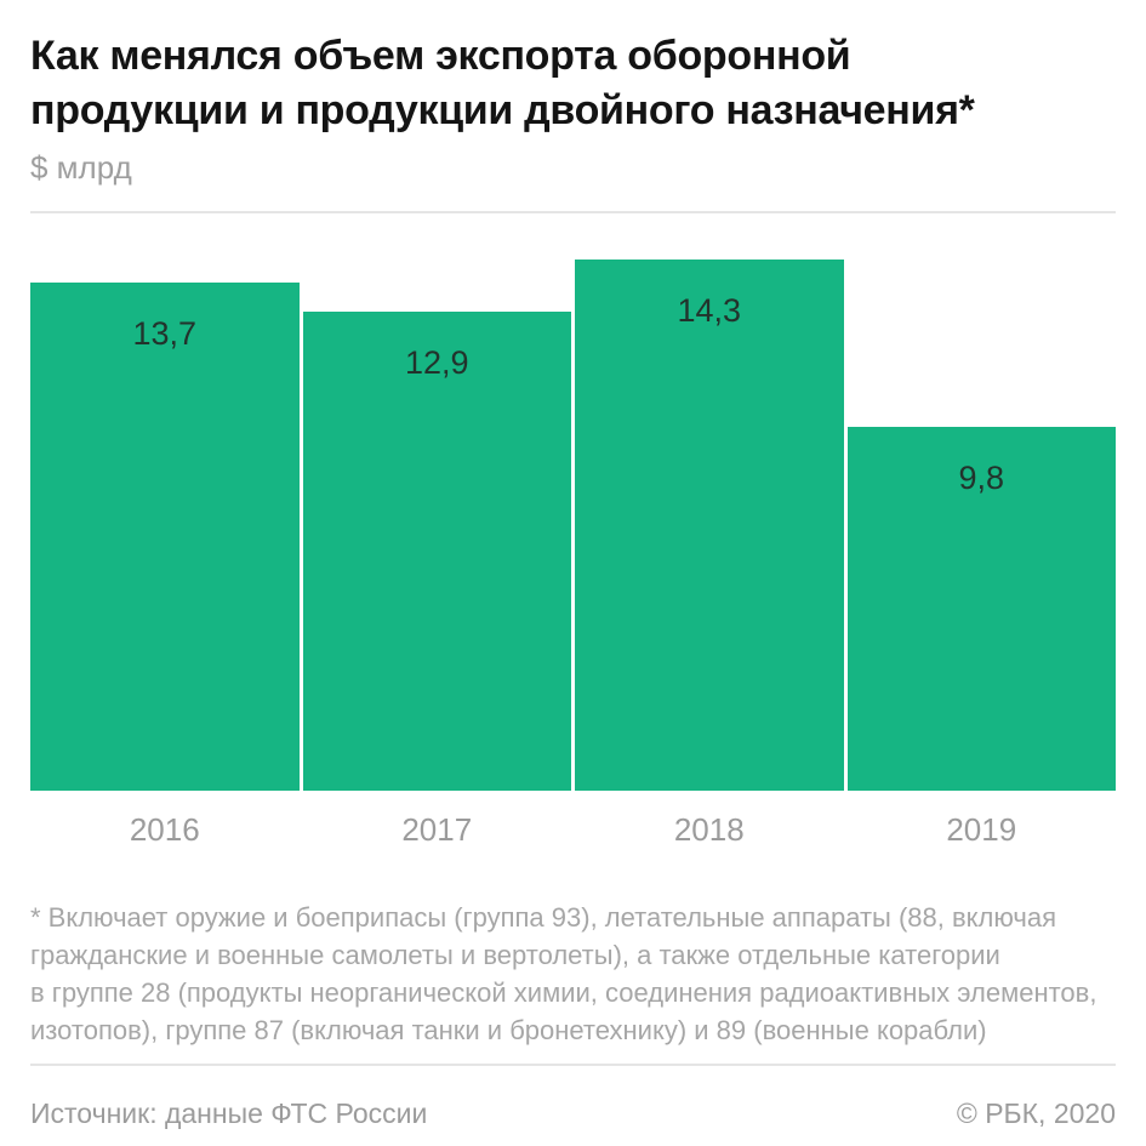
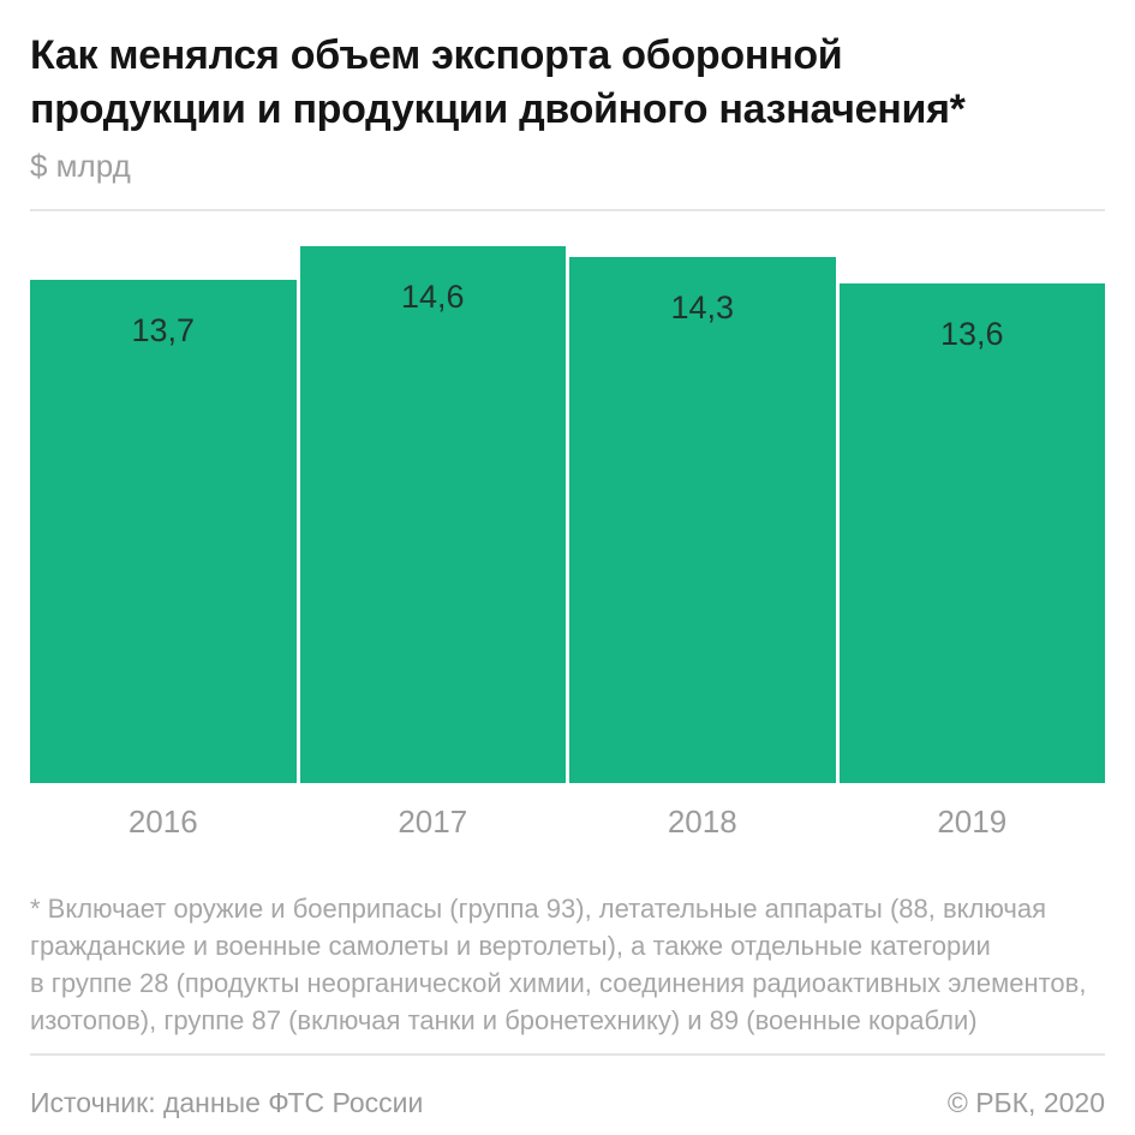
2017: 12,9 -> 14,6
2019: 9,8 -> 13,6
